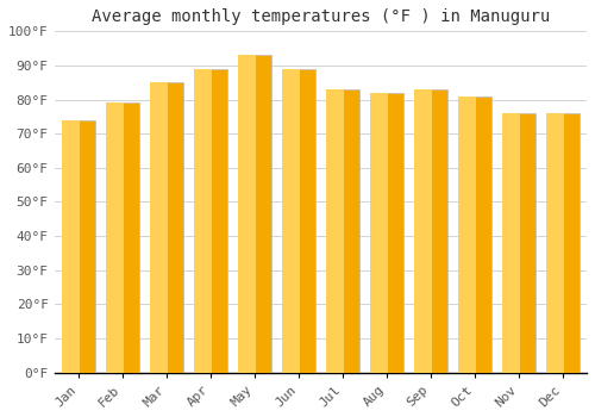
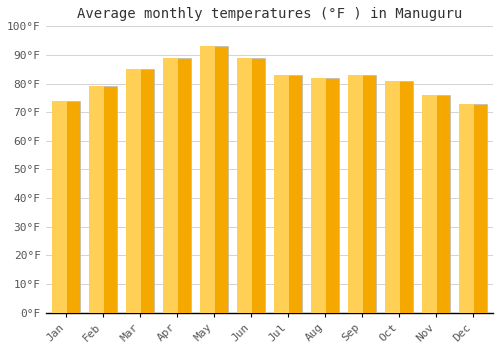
Dec: 76°F -> 73°F
